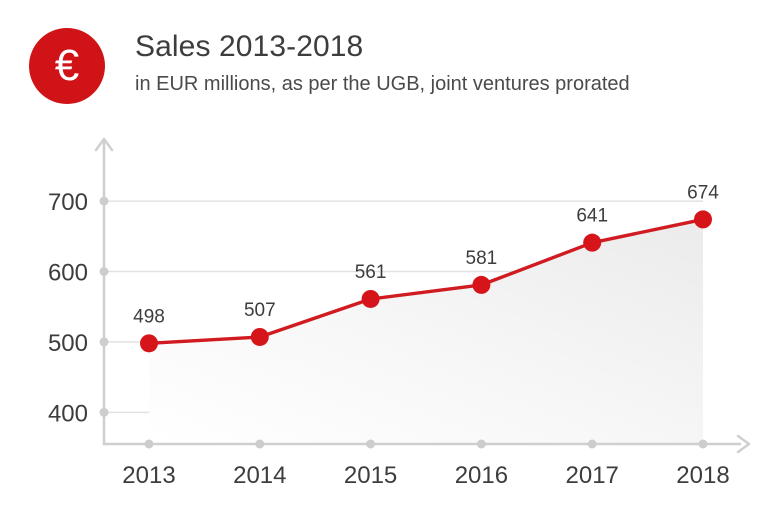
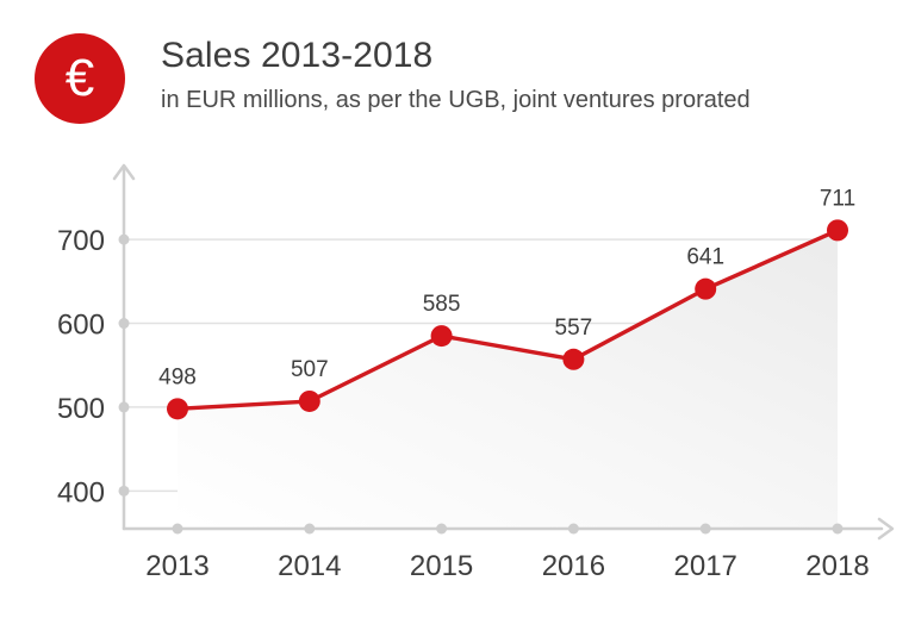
2015: 561 -> 585
2016: 581 -> 557
2018: 674 -> 711
